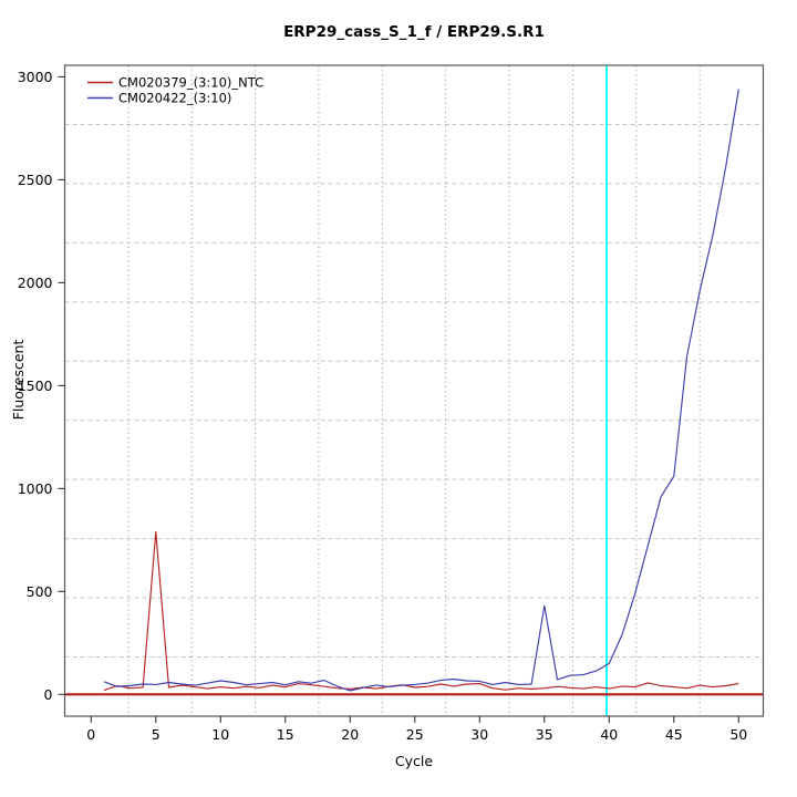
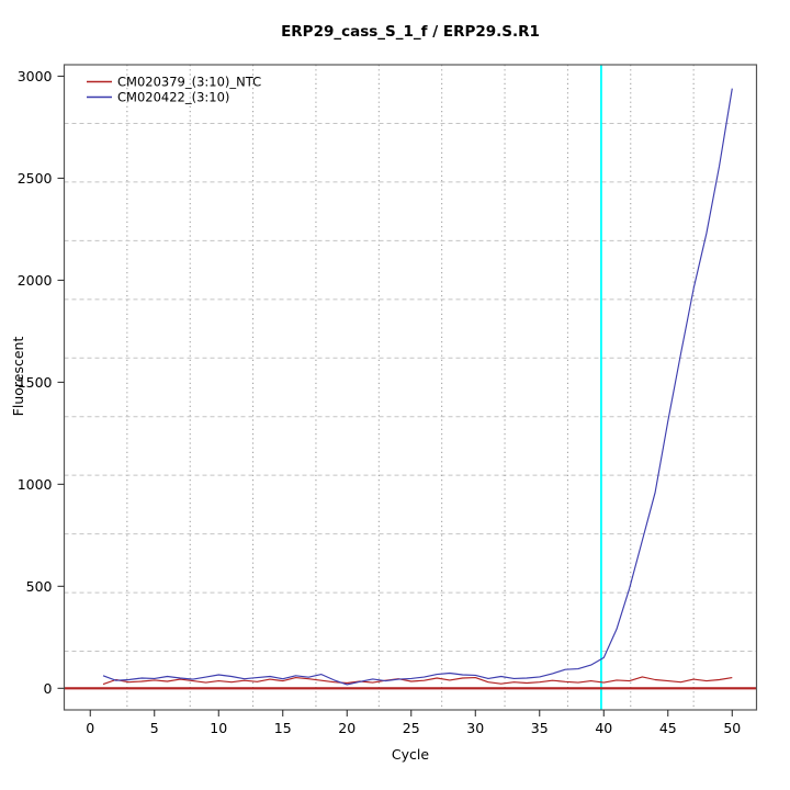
CM020379_(3:10)_NTC/5: 790 -> 40
CM020422_(3:10)/35: 430 -> 60
CM020422_(3:10)/45: 1060 -> 1310
